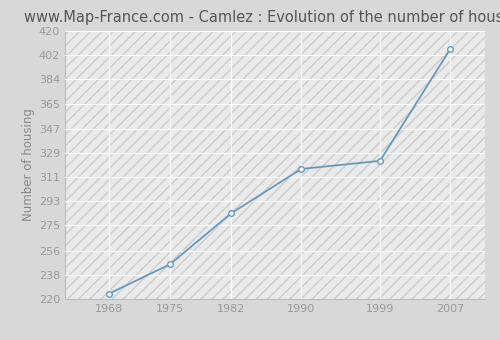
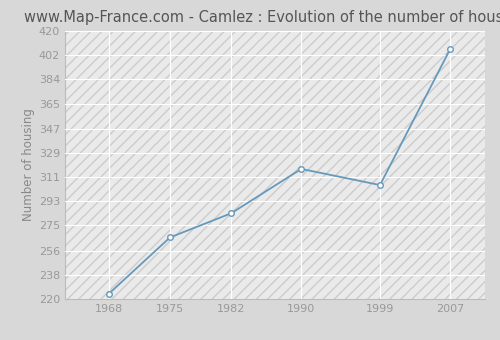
1975: 246 -> 266
1999: 323 -> 305
